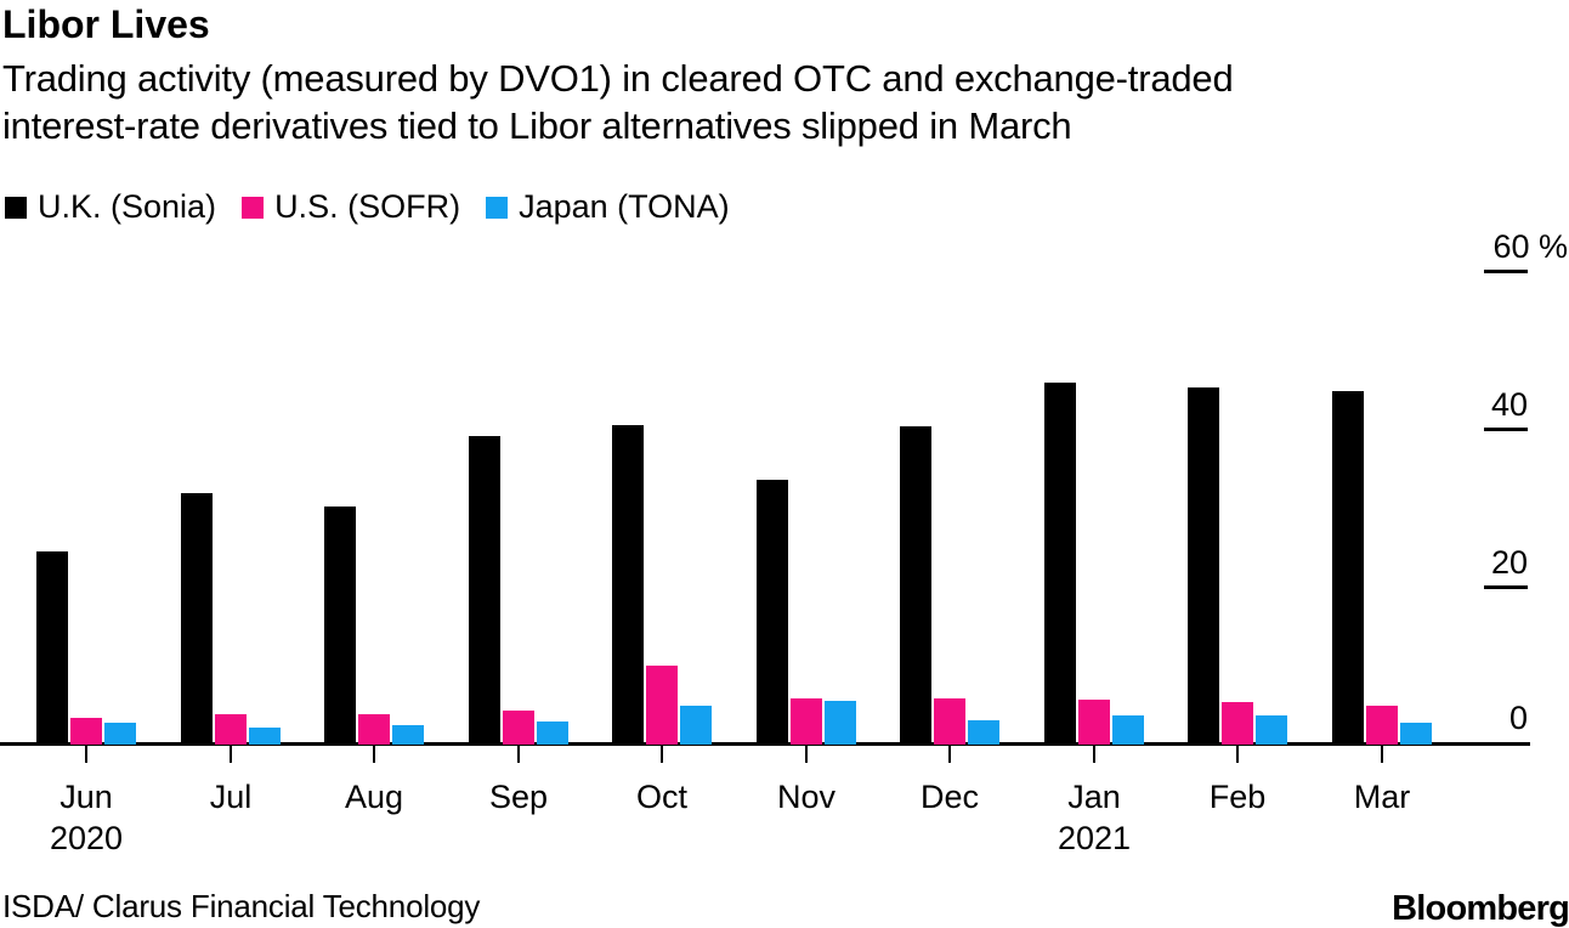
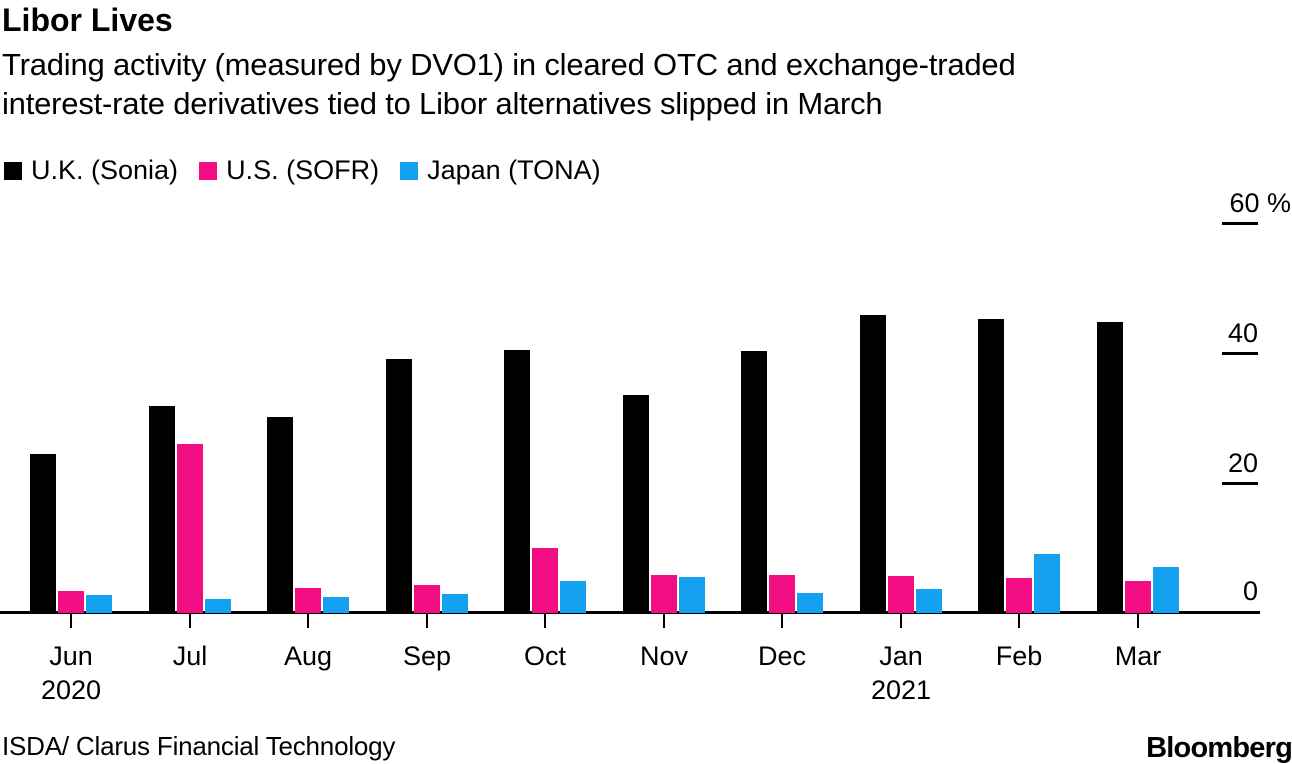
U.S. (SOFR)/Jul: 4% -> 26%
Japan (TONA)/Feb: 4% -> 9%
Japan (TONA)/Mar: 3% -> 7%
